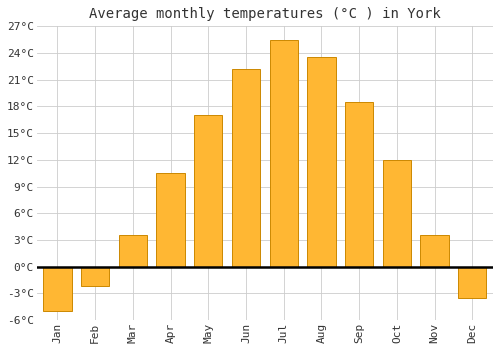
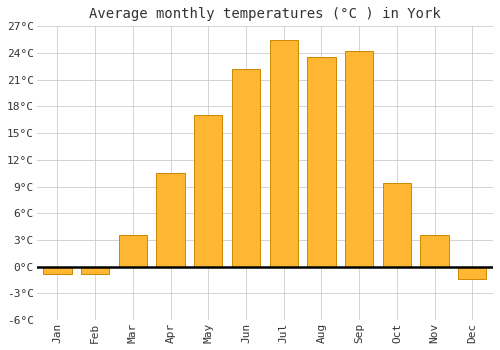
Jan: -5.0°C -> -0.8°C
Feb: -2.2°C -> -0.8°C
Sep: 18.5°C -> 24.2°C
Oct: 12.0°C -> 9.4°C
Dec: -3.5°C -> -1.4°C
